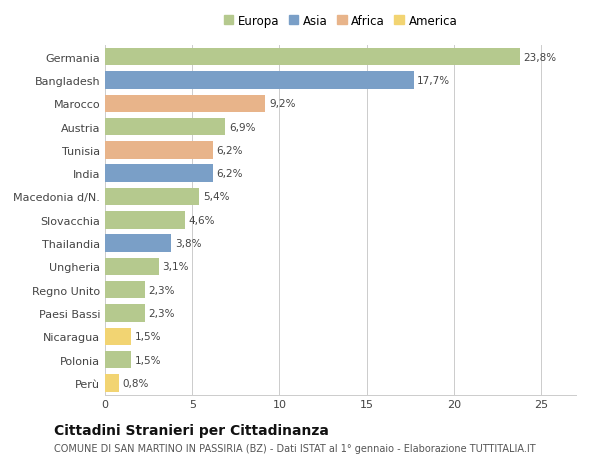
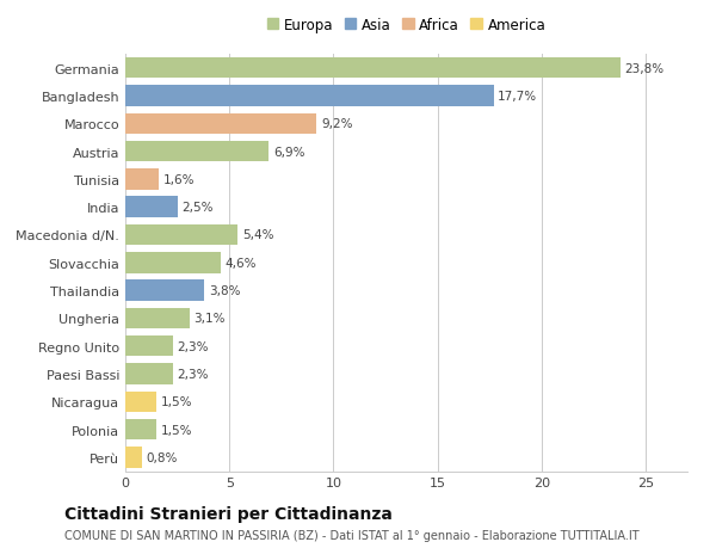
Tunisia: 6,2% -> 1,6%
India: 6,2% -> 2,5%
